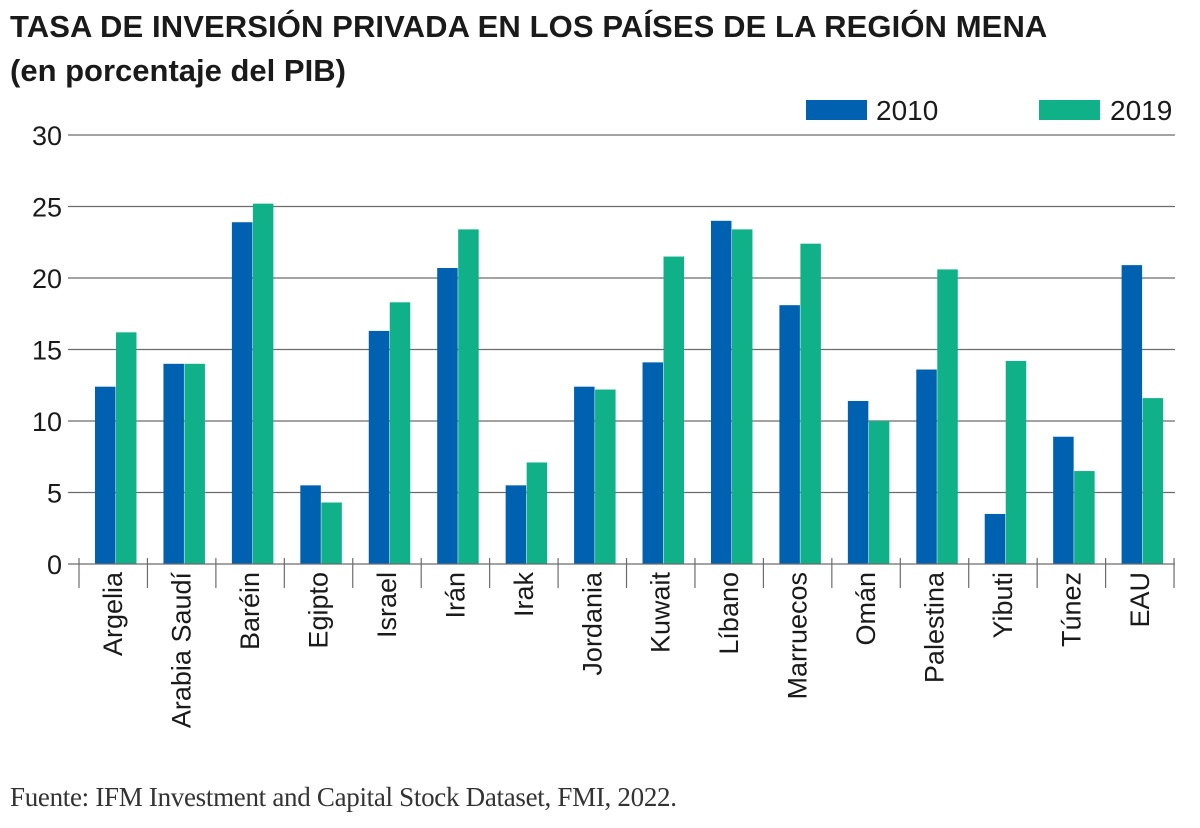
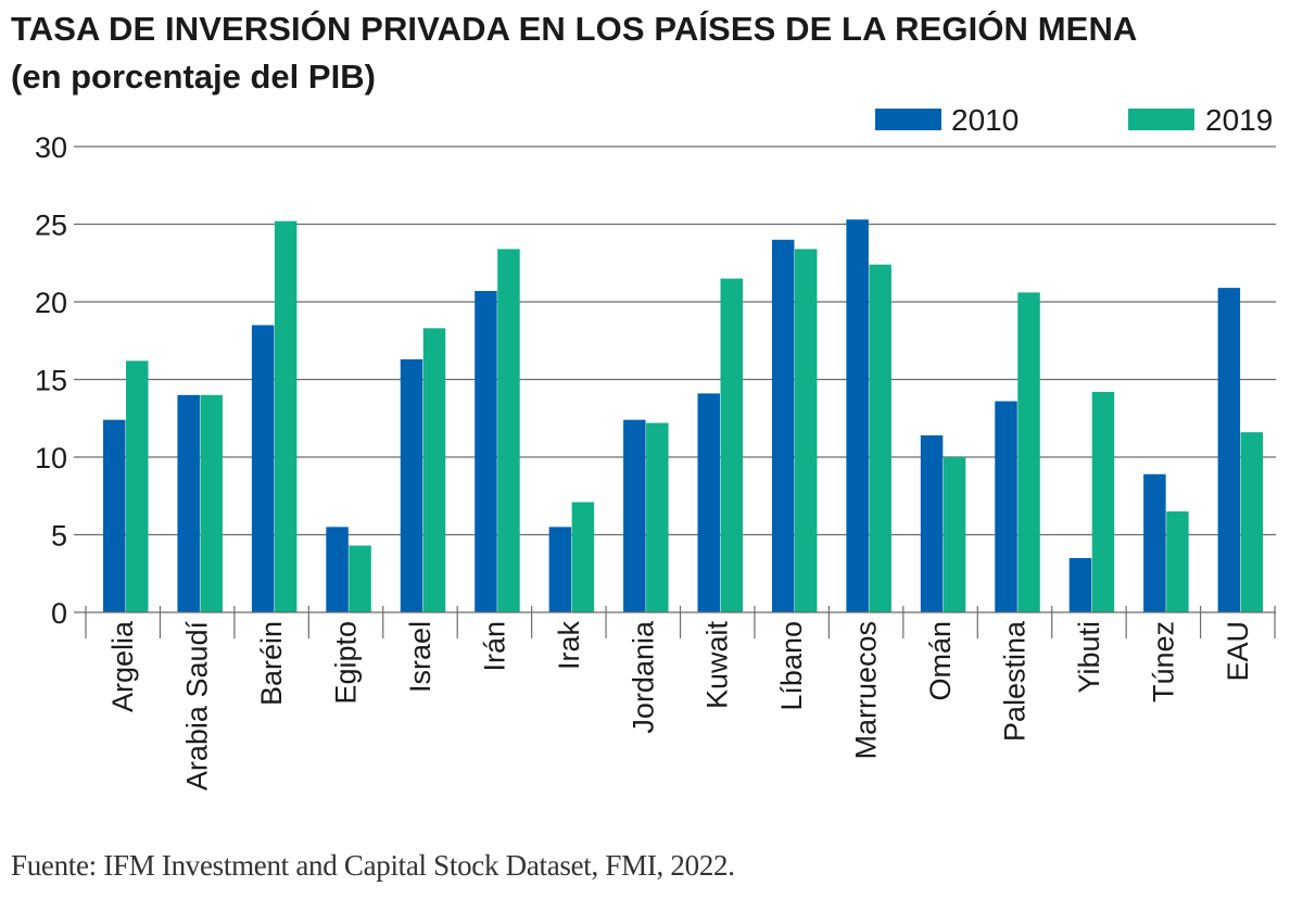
2010/Baréin: 23.9 -> 18.5
2010/Marruecos: 18.1 -> 25.3
